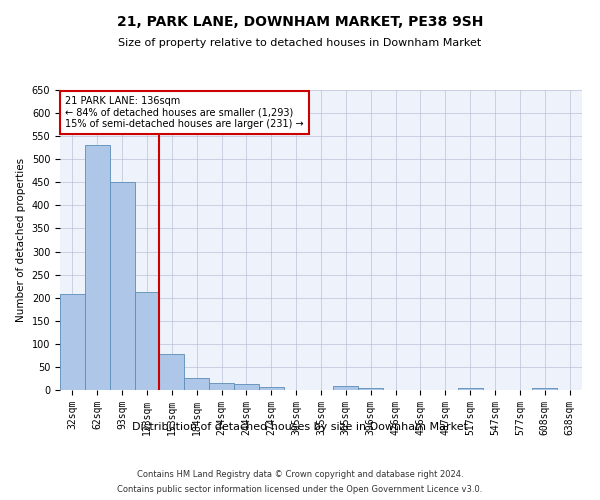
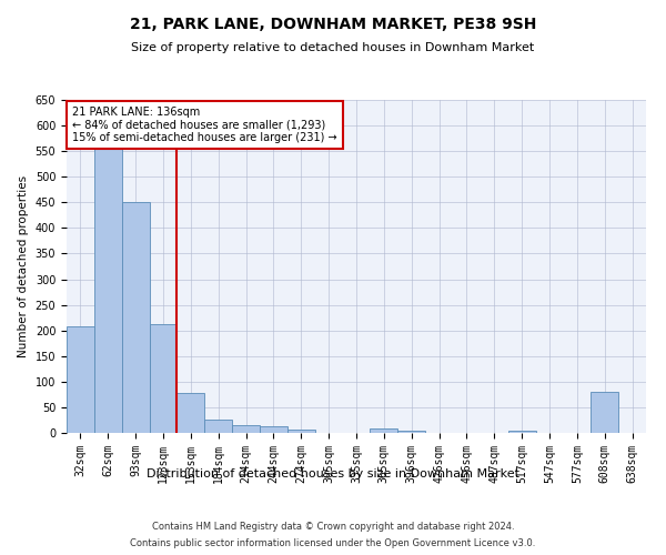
62sqm: 530 -> 555
608sqm: 5 -> 80
